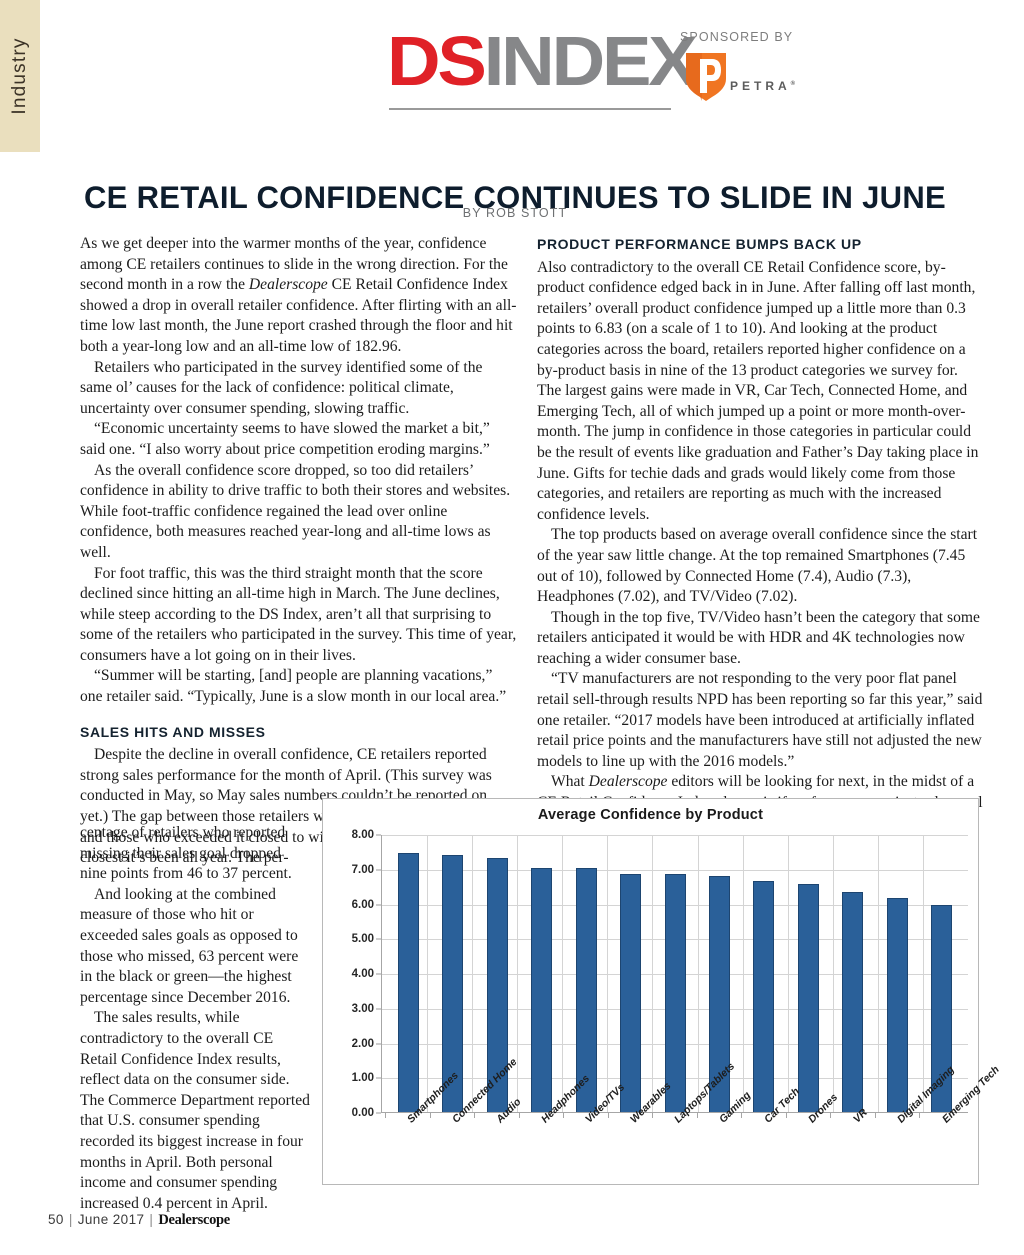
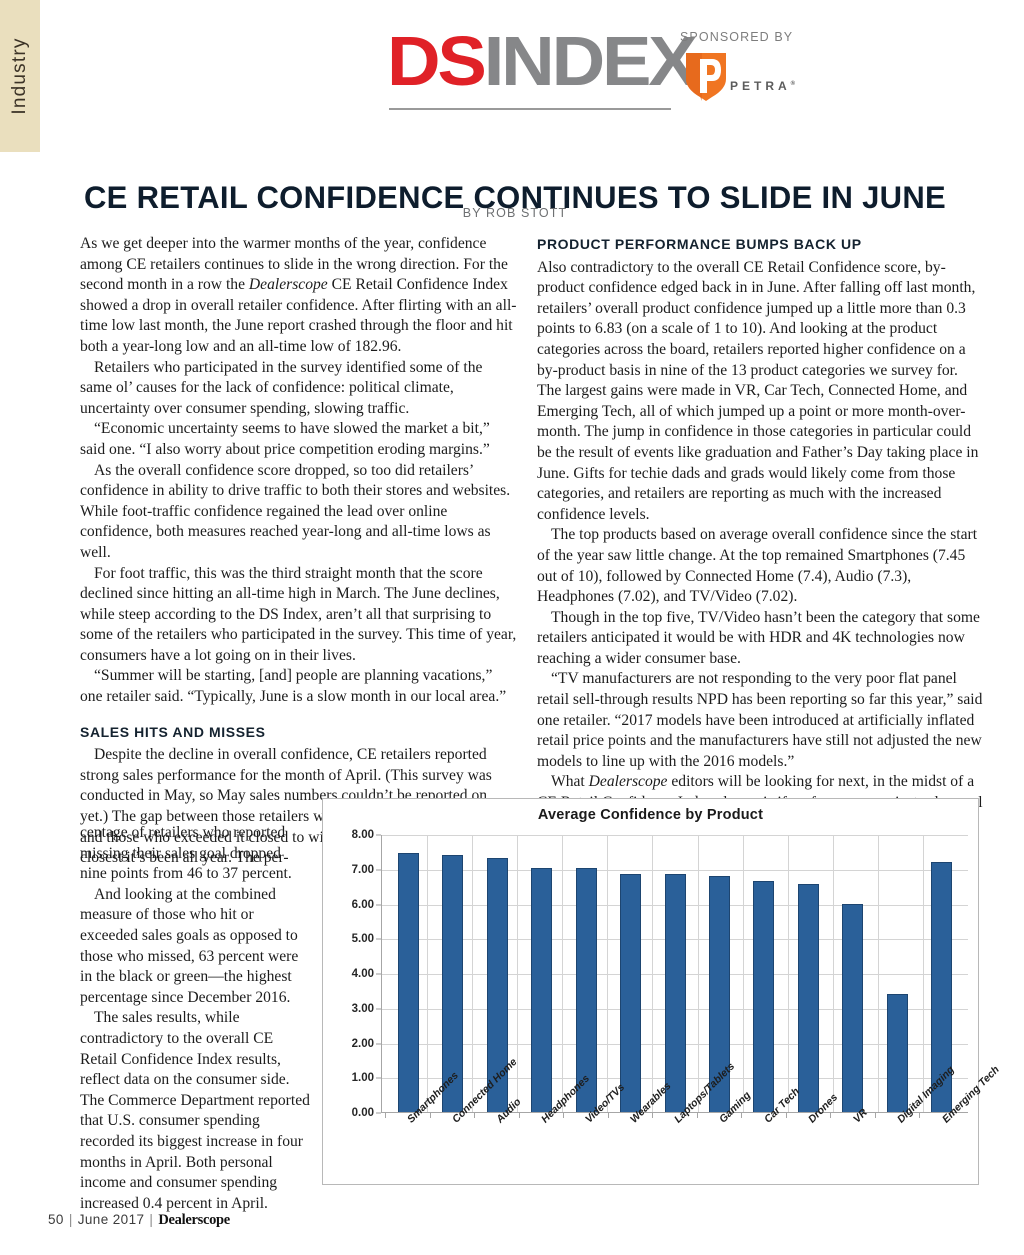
VR: 6.3 -> 6.0
Digital Imaging: 6.2 -> 3.4
Emerging Tech: 6.0 -> 7.2
